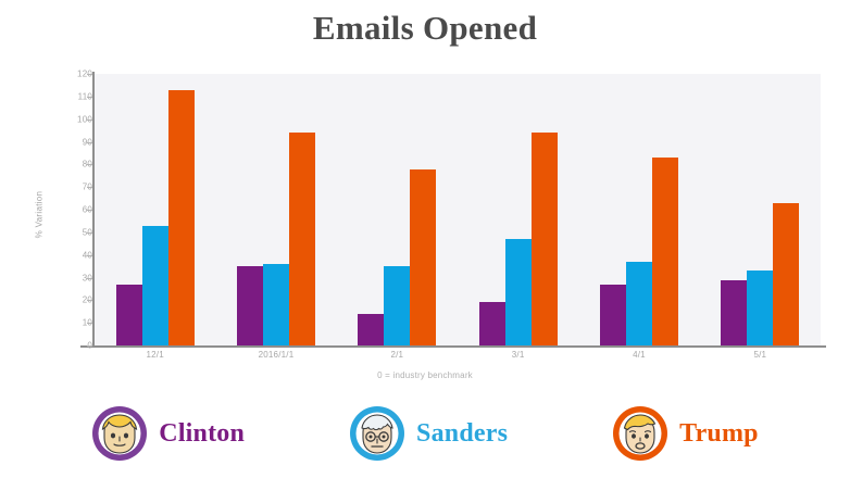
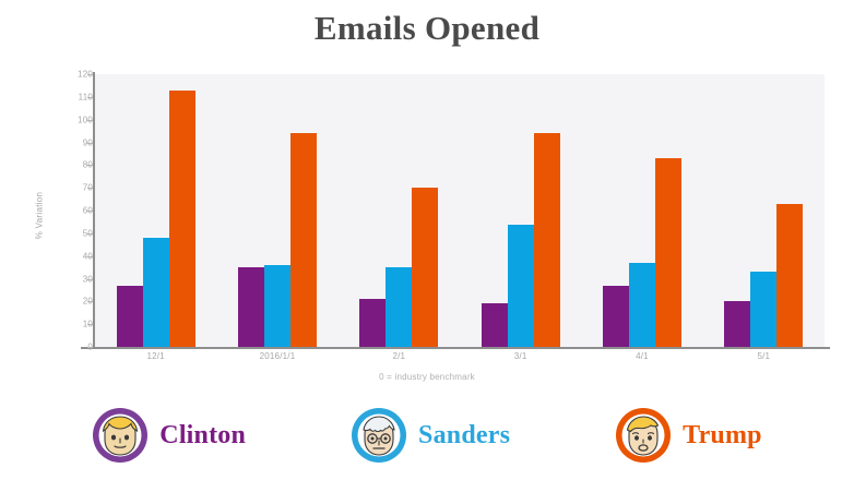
Sanders/12/1: 53 -> 48
Clinton/2/1: 14 -> 21
Trump/2/1: 78 -> 70
Sanders/3/1: 47 -> 54
Clinton/5/1: 29 -> 20
